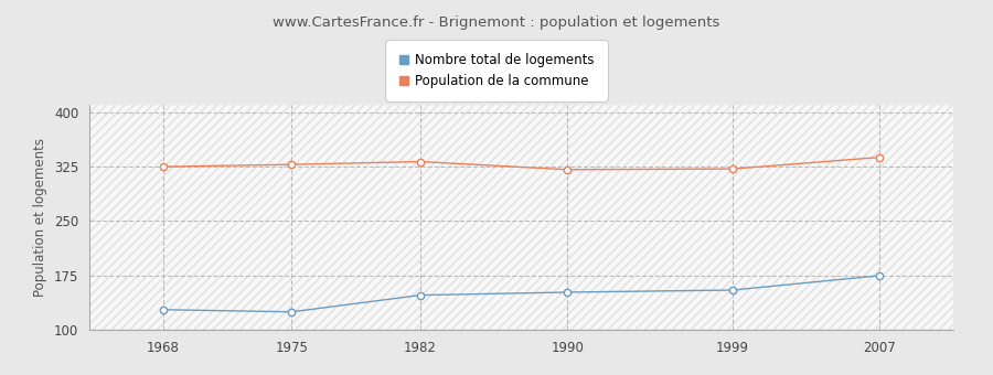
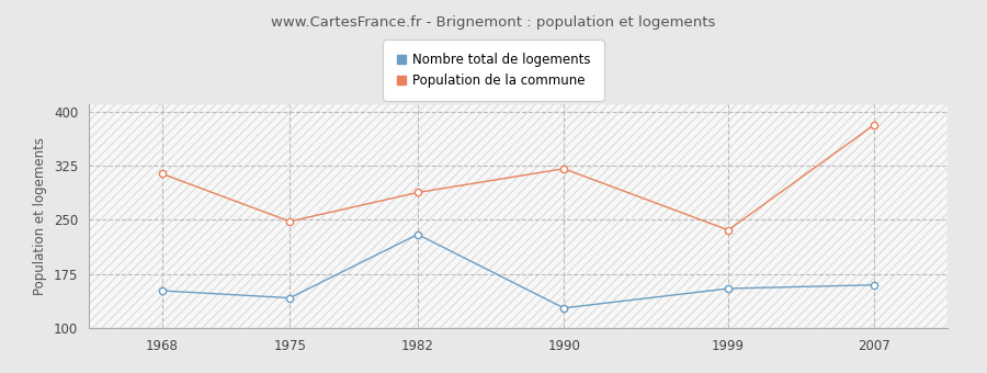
Nombre total de logements/1968: 128 -> 152
Population de la commune/1968: 325 -> 314
Nombre total de logements/1975: 125 -> 142
Population de la commune/1975: 328 -> 248
Nombre total de logements/1982: 148 -> 230
Population de la commune/1982: 332 -> 288
Nombre total de logements/1990: 152 -> 128
Population de la commune/1999: 322 -> 236
Nombre total de logements/2007: 175 -> 160
Population de la commune/2007: 338 -> 382
